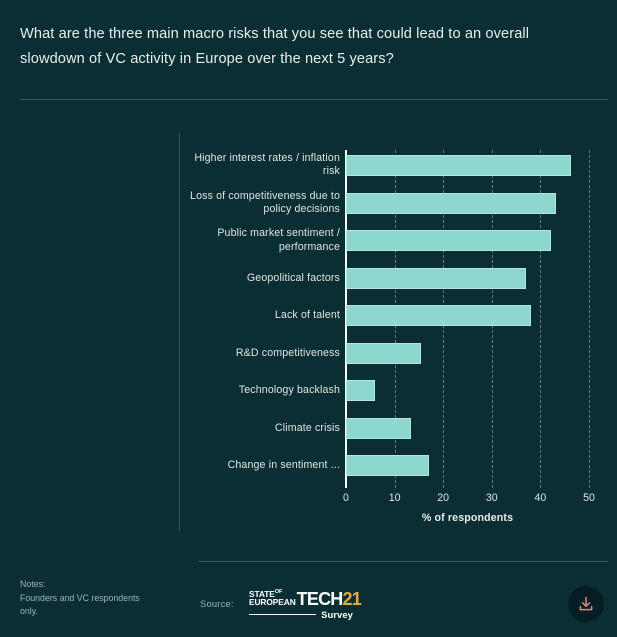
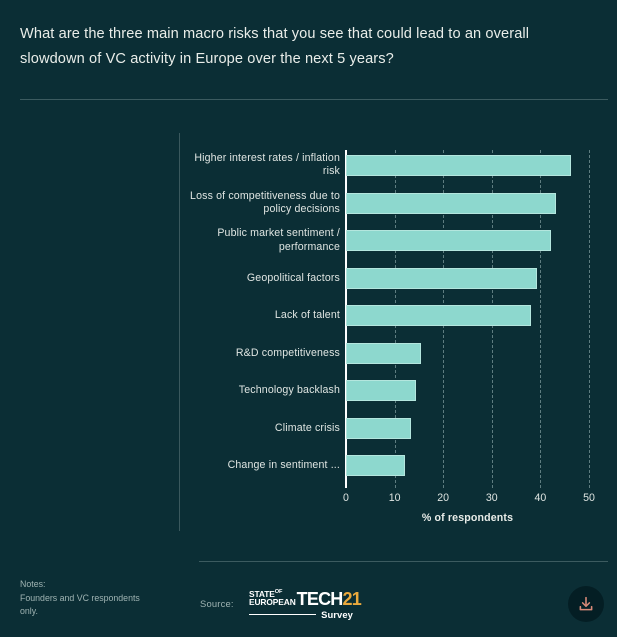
Geopolitical factors: 37 -> 39
Technology backlash: 6 -> 14
Change in sentiment ...: 17 -> 12
